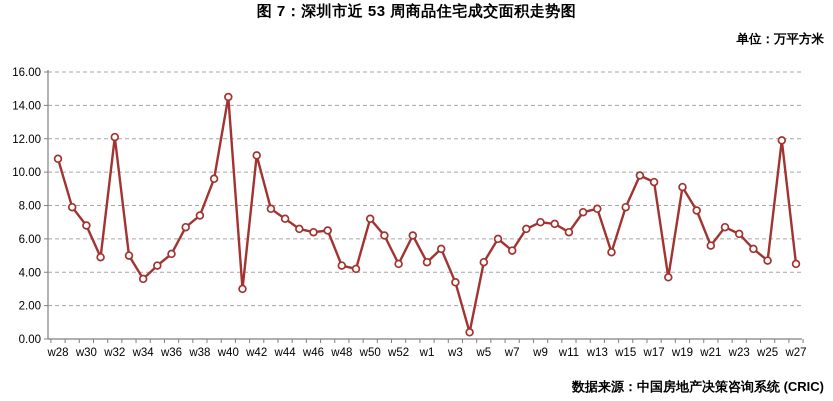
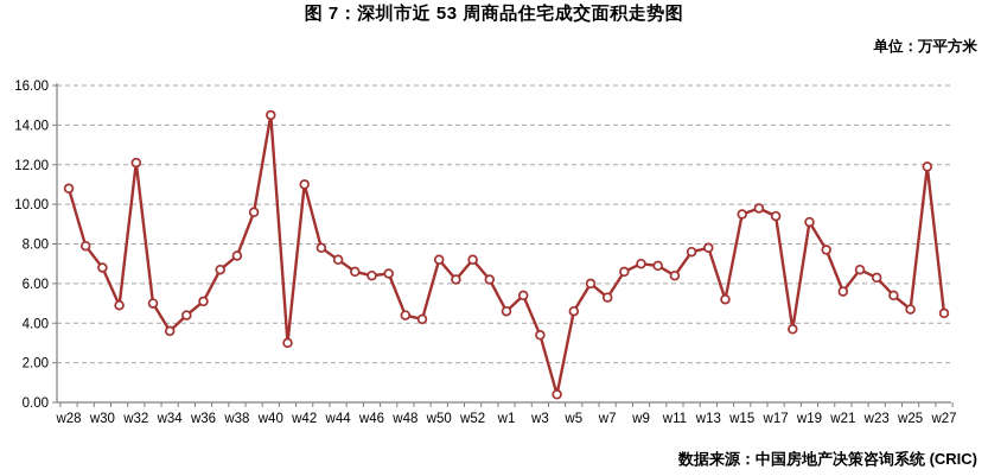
w52: 4.5 -> 7.2
w15: 7.9 -> 9.5
